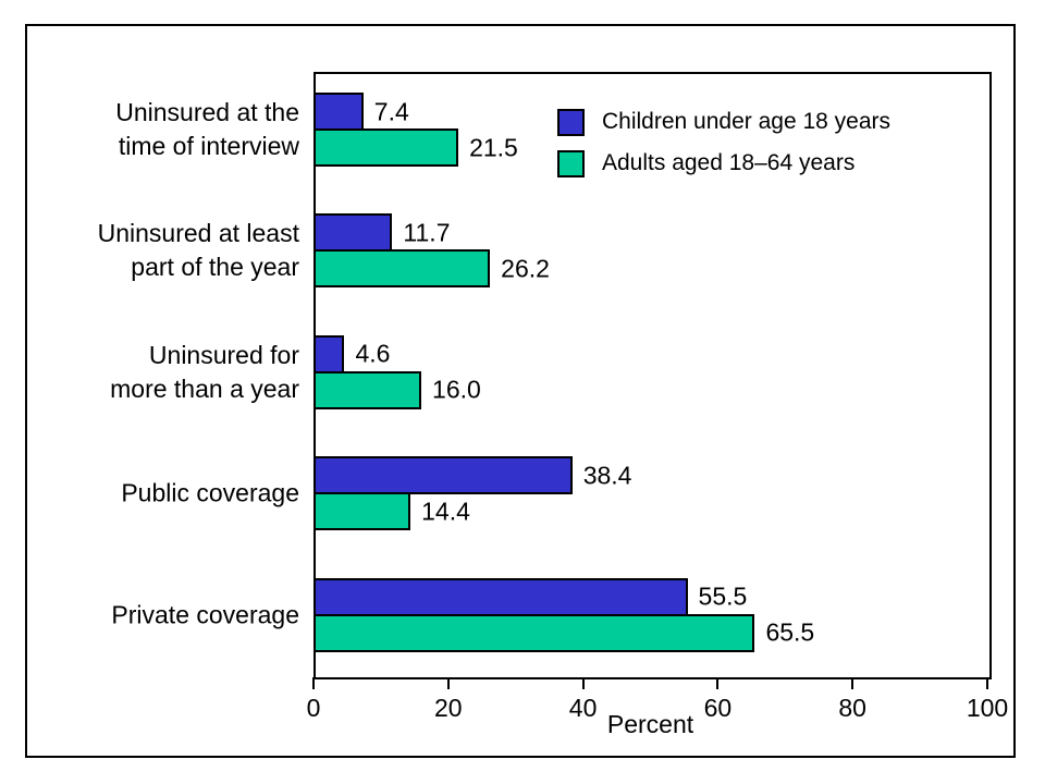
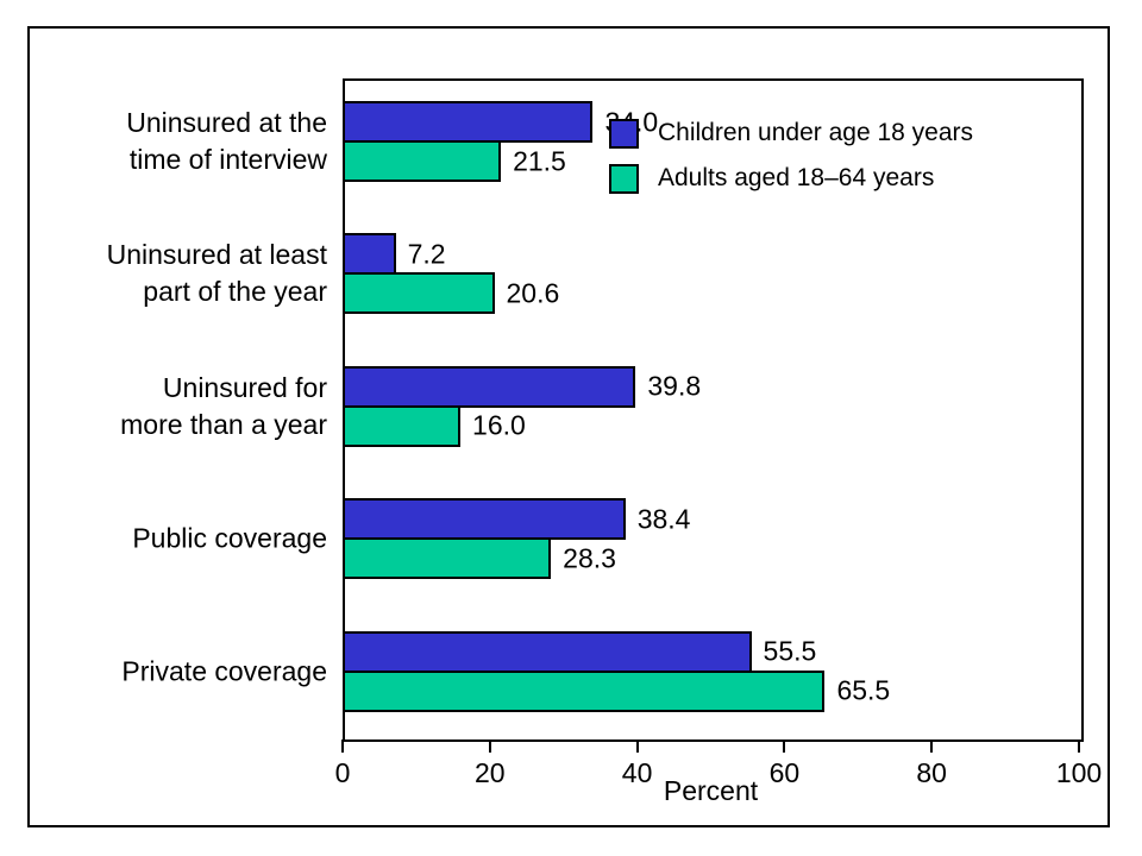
Children under age 18 years/Uninsured at the time of interview: 7.4 -> 34.0
Children under age 18 years/Uninsured at least part of the year: 11.7 -> 7.2
Adults aged 18–64 years/Uninsured at least part of the year: 26.2 -> 20.6
Children under age 18 years/Uninsured for more than a year: 4.6 -> 39.8
Adults aged 18–64 years/Public coverage: 14.4 -> 28.3
